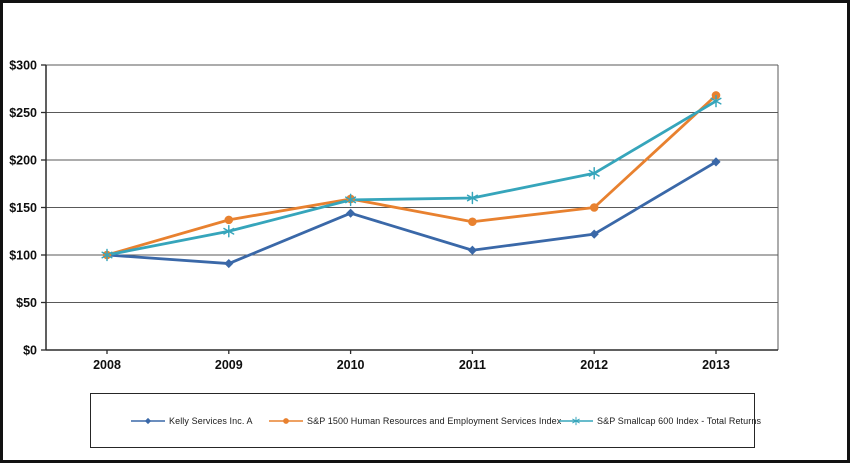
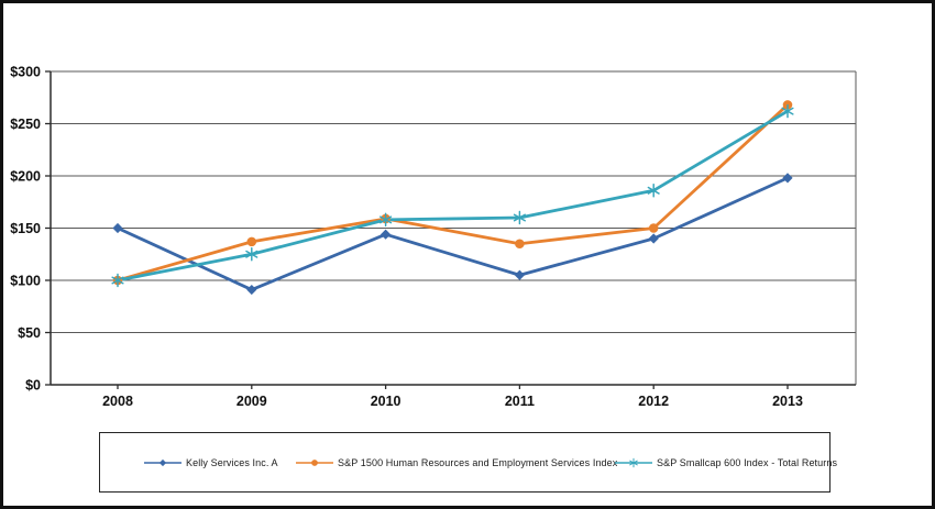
Kelly Services Inc. A/2008: $100 -> $150
Kelly Services Inc. A/2012: $120 -> $140
